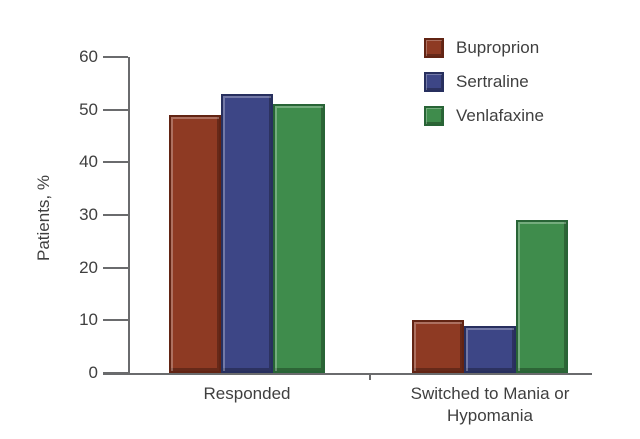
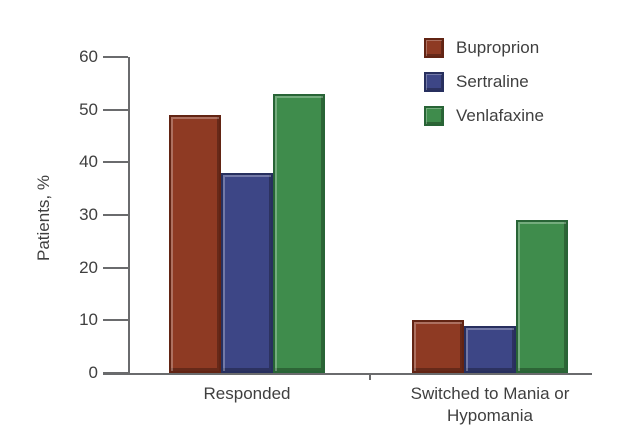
Sertraline/Responded: 53 -> 38
Venlafaxine/Responded: 51 -> 53
